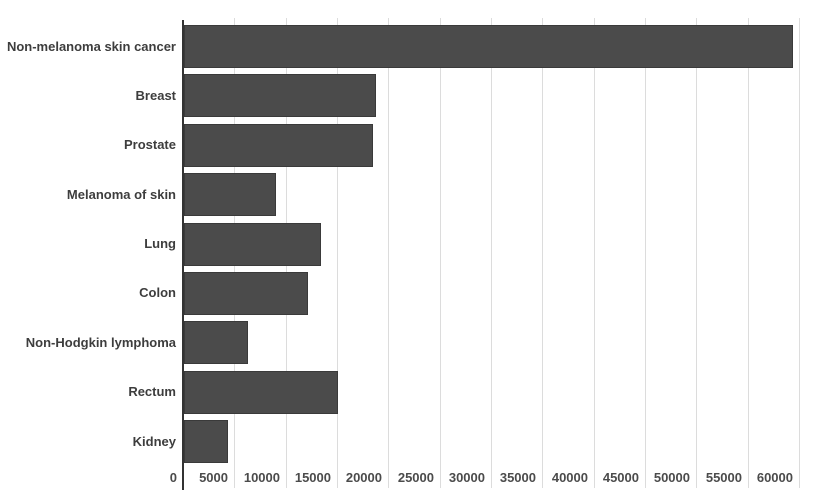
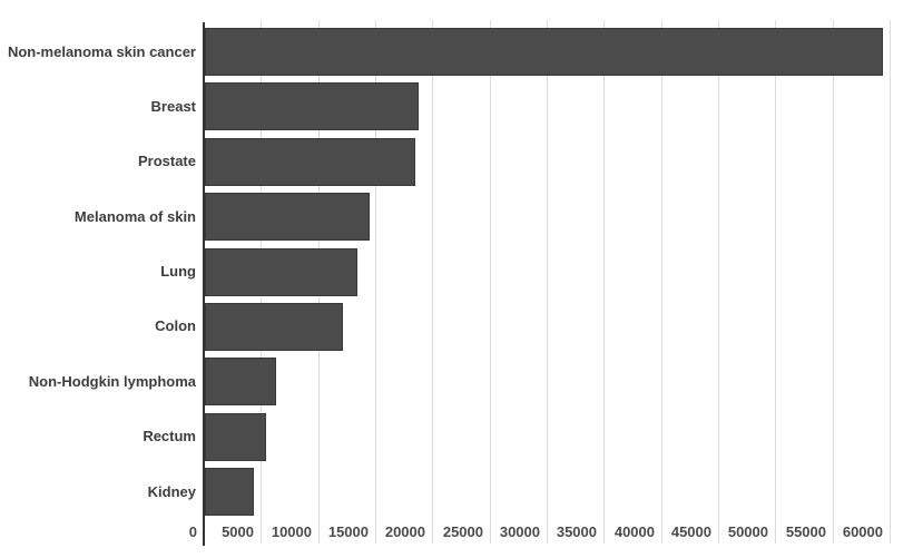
Melanoma of skin: 9000 -> 14000
Rectum: 15000 -> 5000
